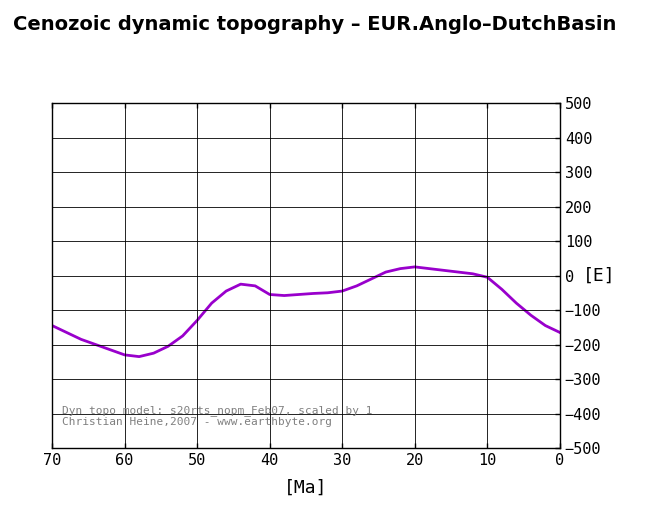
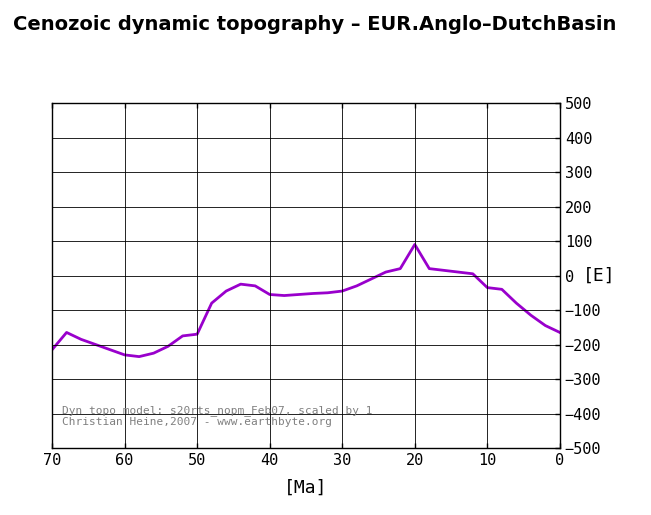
70: -145 -> -215
50: -130 -> -170
20: 25 -> 90
10: -5 -> -35
